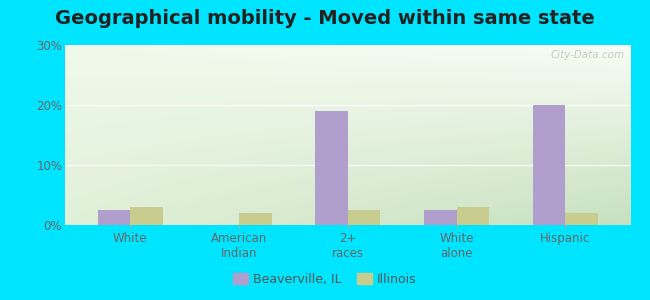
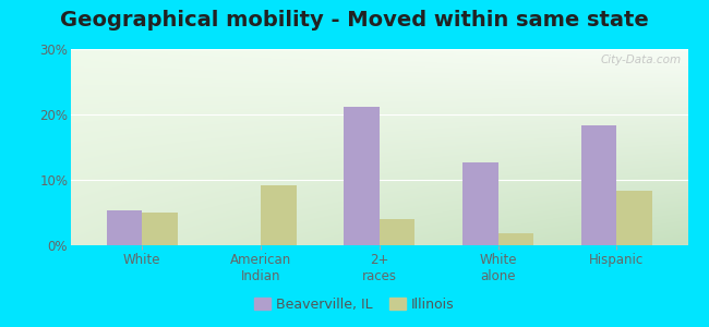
Beaverville, IL/White: 2.5% -> 5.4%
Illinois/White: 3.0% -> 5.0%
Illinois/American Indian: 2.0% -> 9.2%
Beaverville, IL/2+ races: 19.0% -> 21.2%
Illinois/2+ races: 2.5% -> 4.0%
Beaverville, IL/White alone: 2.5% -> 12.6%
Illinois/White alone: 3.0% -> 1.8%
Beaverville, IL/Hispanic: 20.0% -> 18.4%
Illinois/Hispanic: 2.0% -> 8.4%
